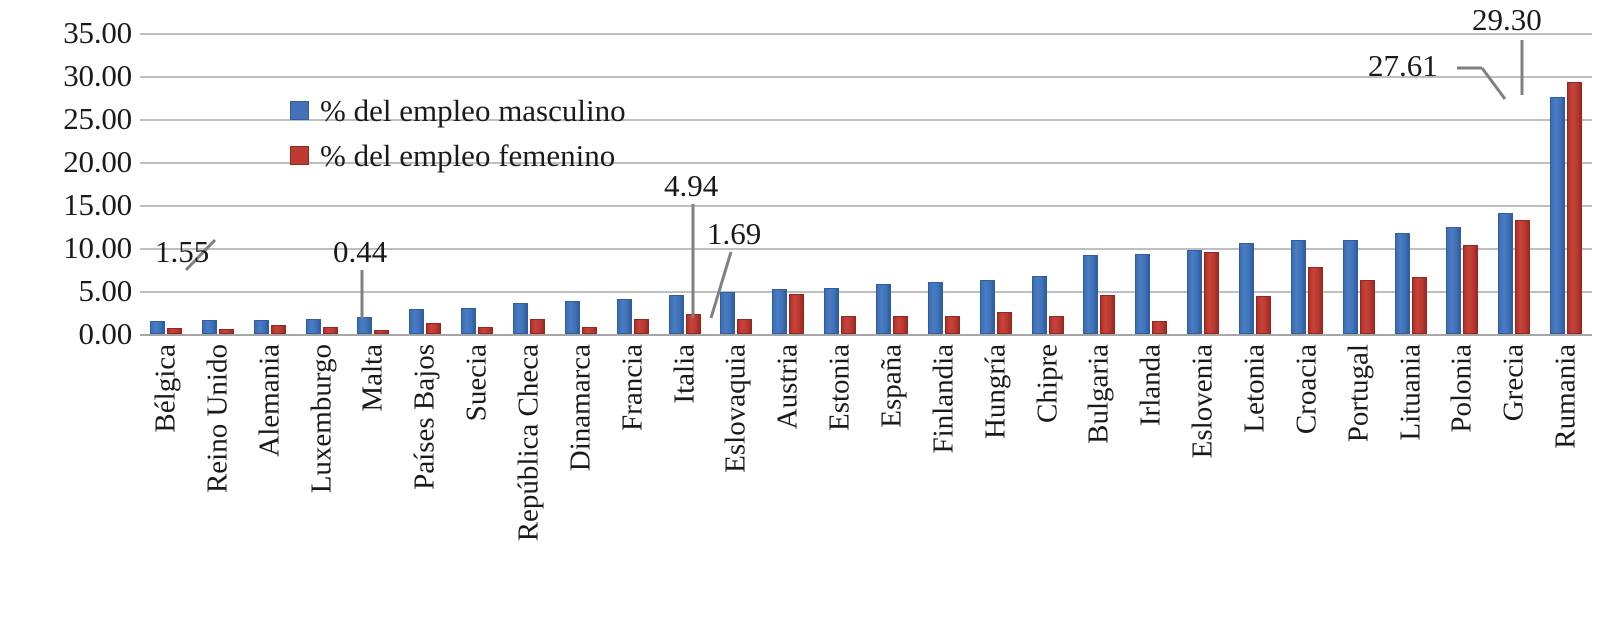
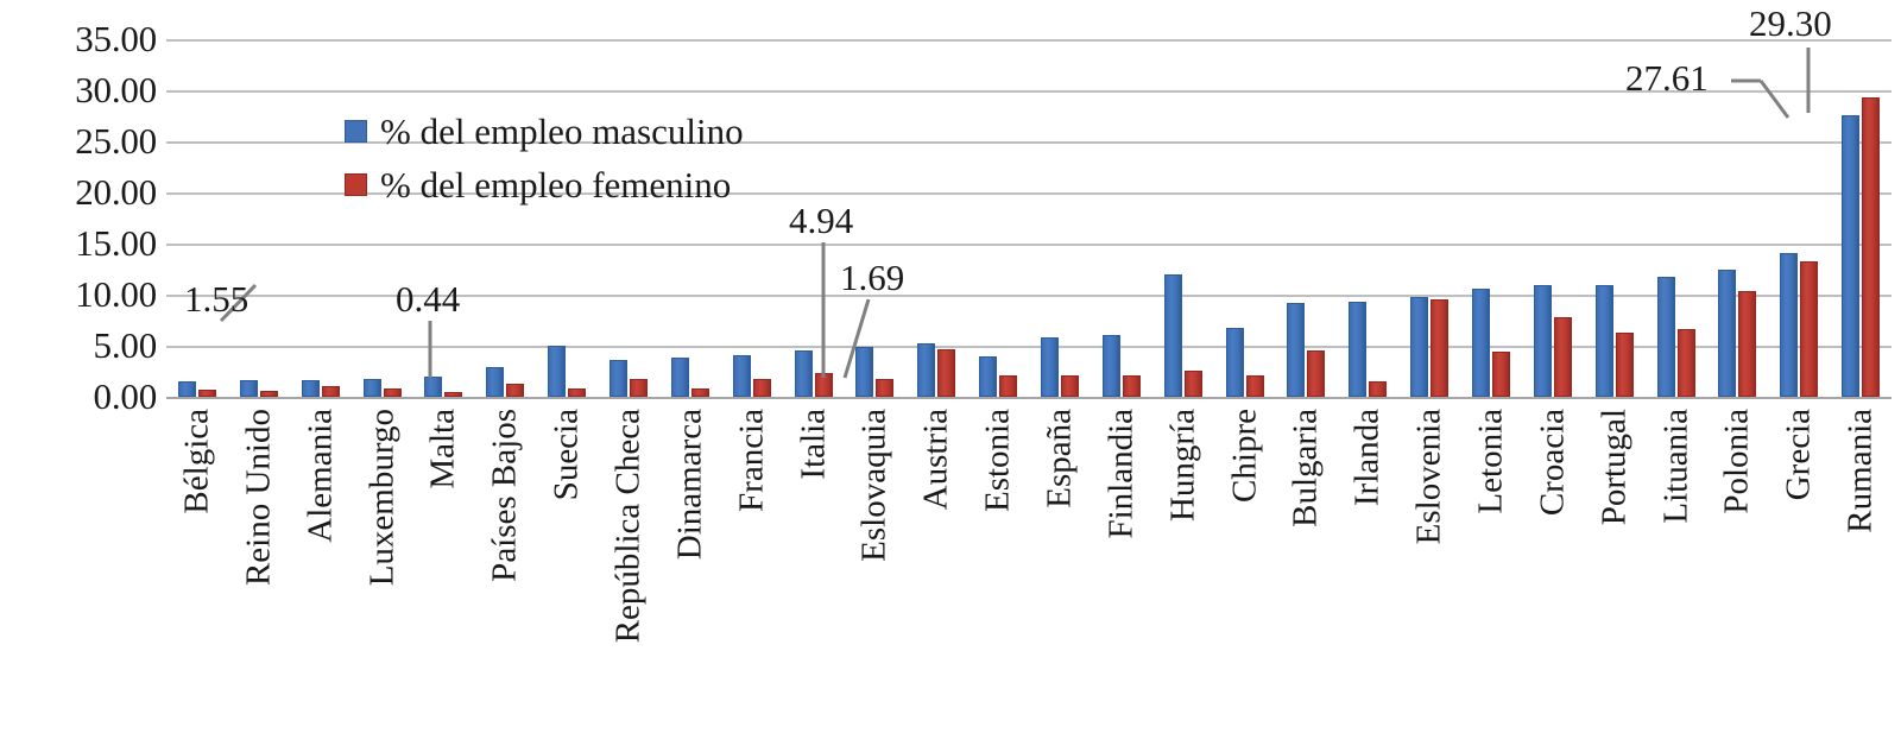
% del empleo masculino/Suecia: 3 -> 5
% del empleo masculino/Estonia: 5 -> 4
% del empleo masculino/Hungría: 6 -> 12
